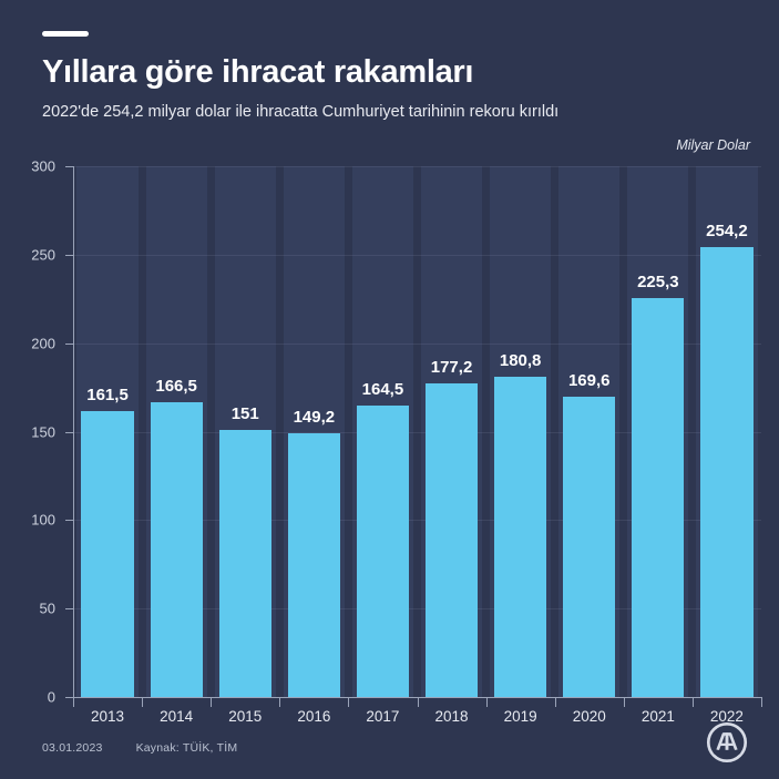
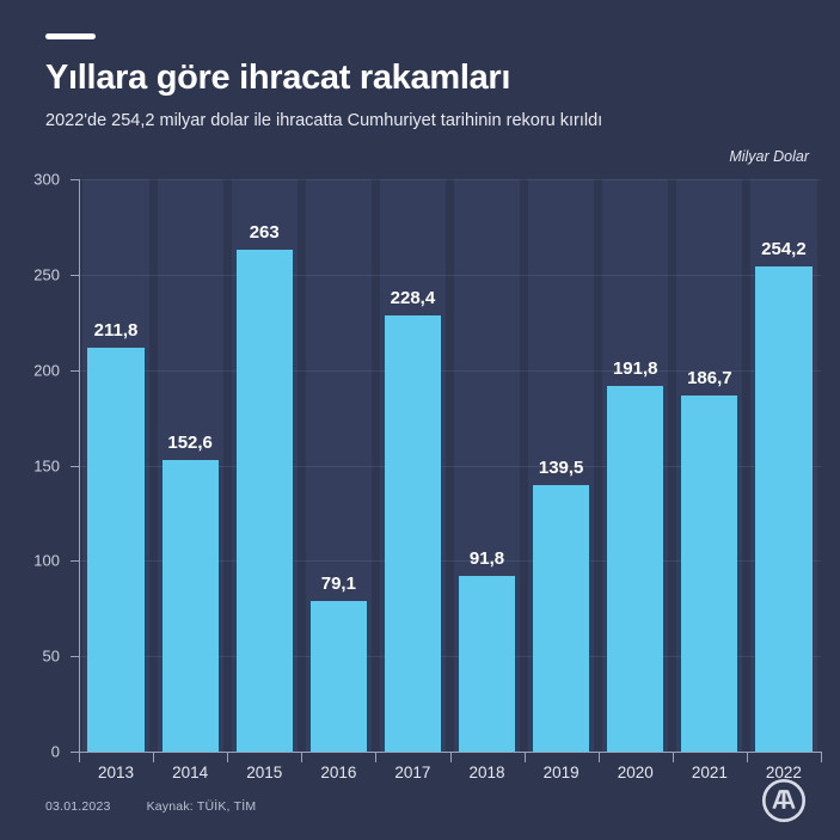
2013: 161,5 -> 211,8
2014: 166,5 -> 152,6
2015: 151 -> 263
2016: 149,2 -> 79,1
2017: 164,5 -> 228,4
2018: 177,2 -> 91,8
2019: 180,8 -> 139,5
2020: 169,6 -> 191,8
2021: 225,3 -> 186,7
